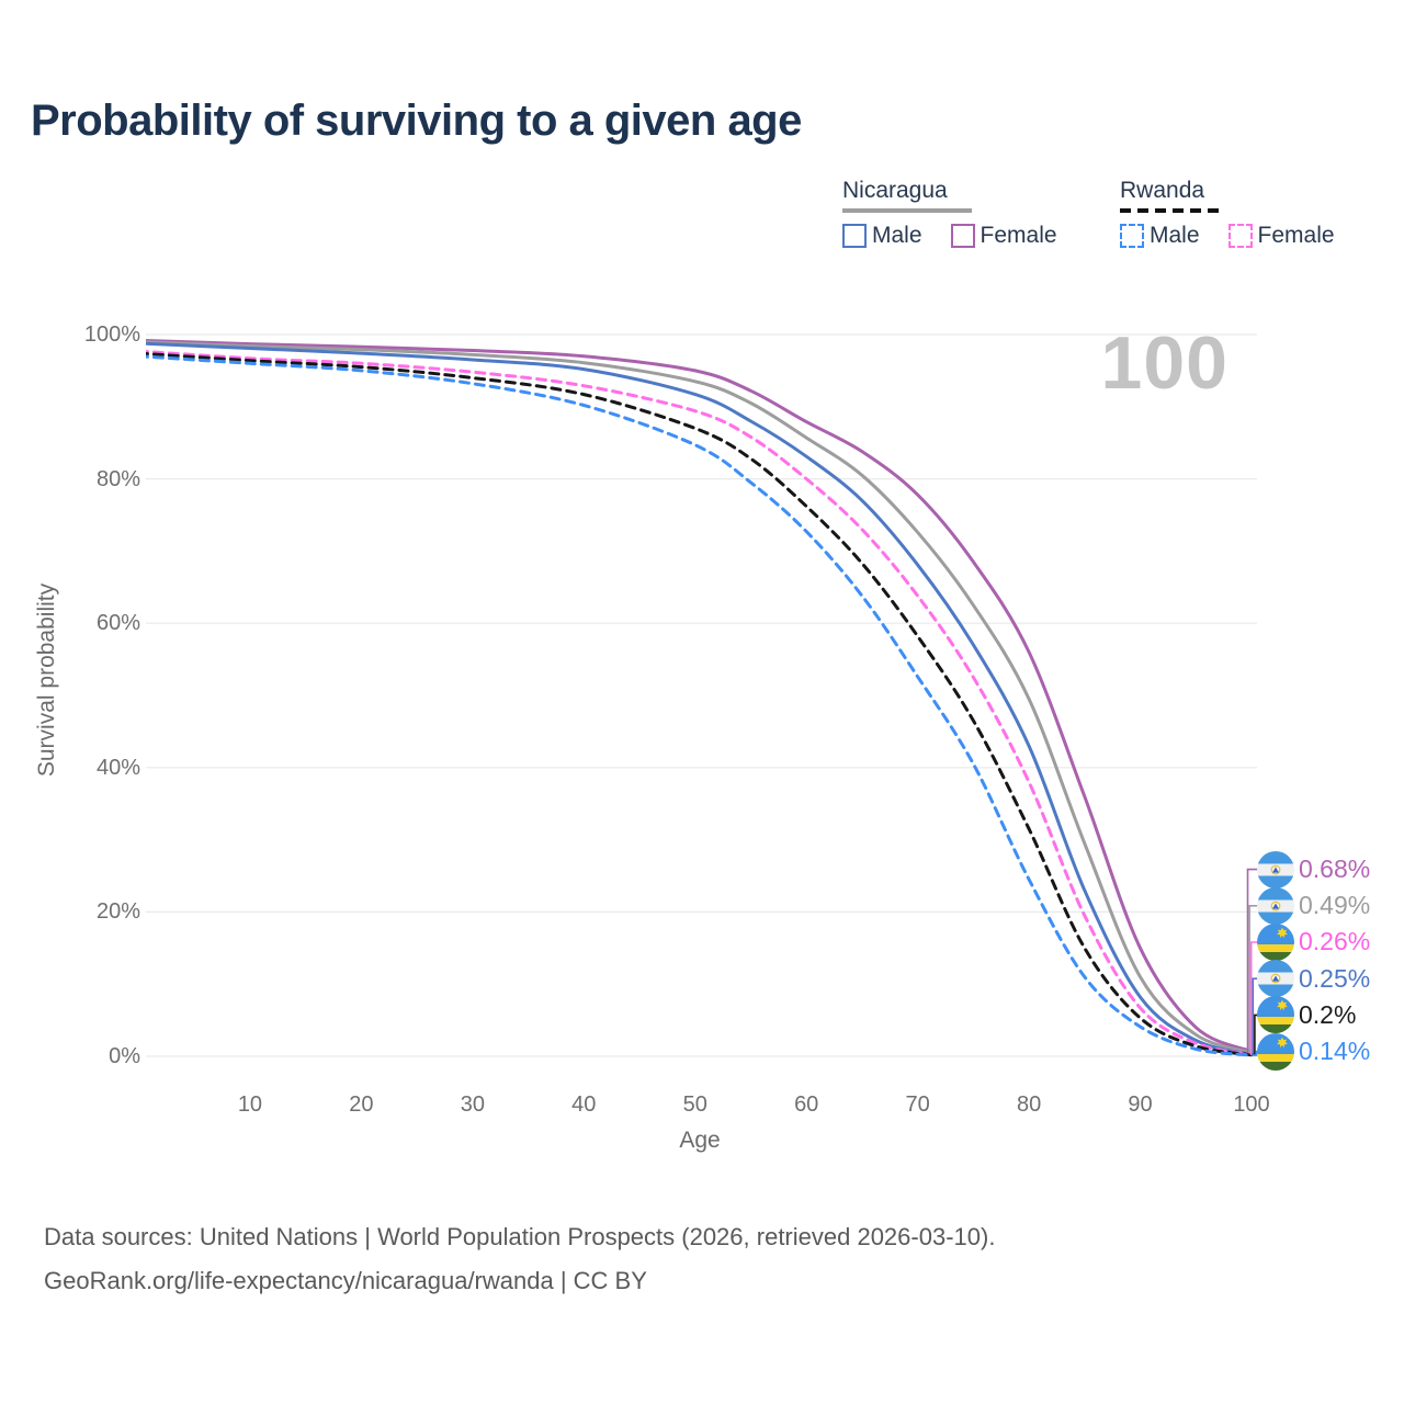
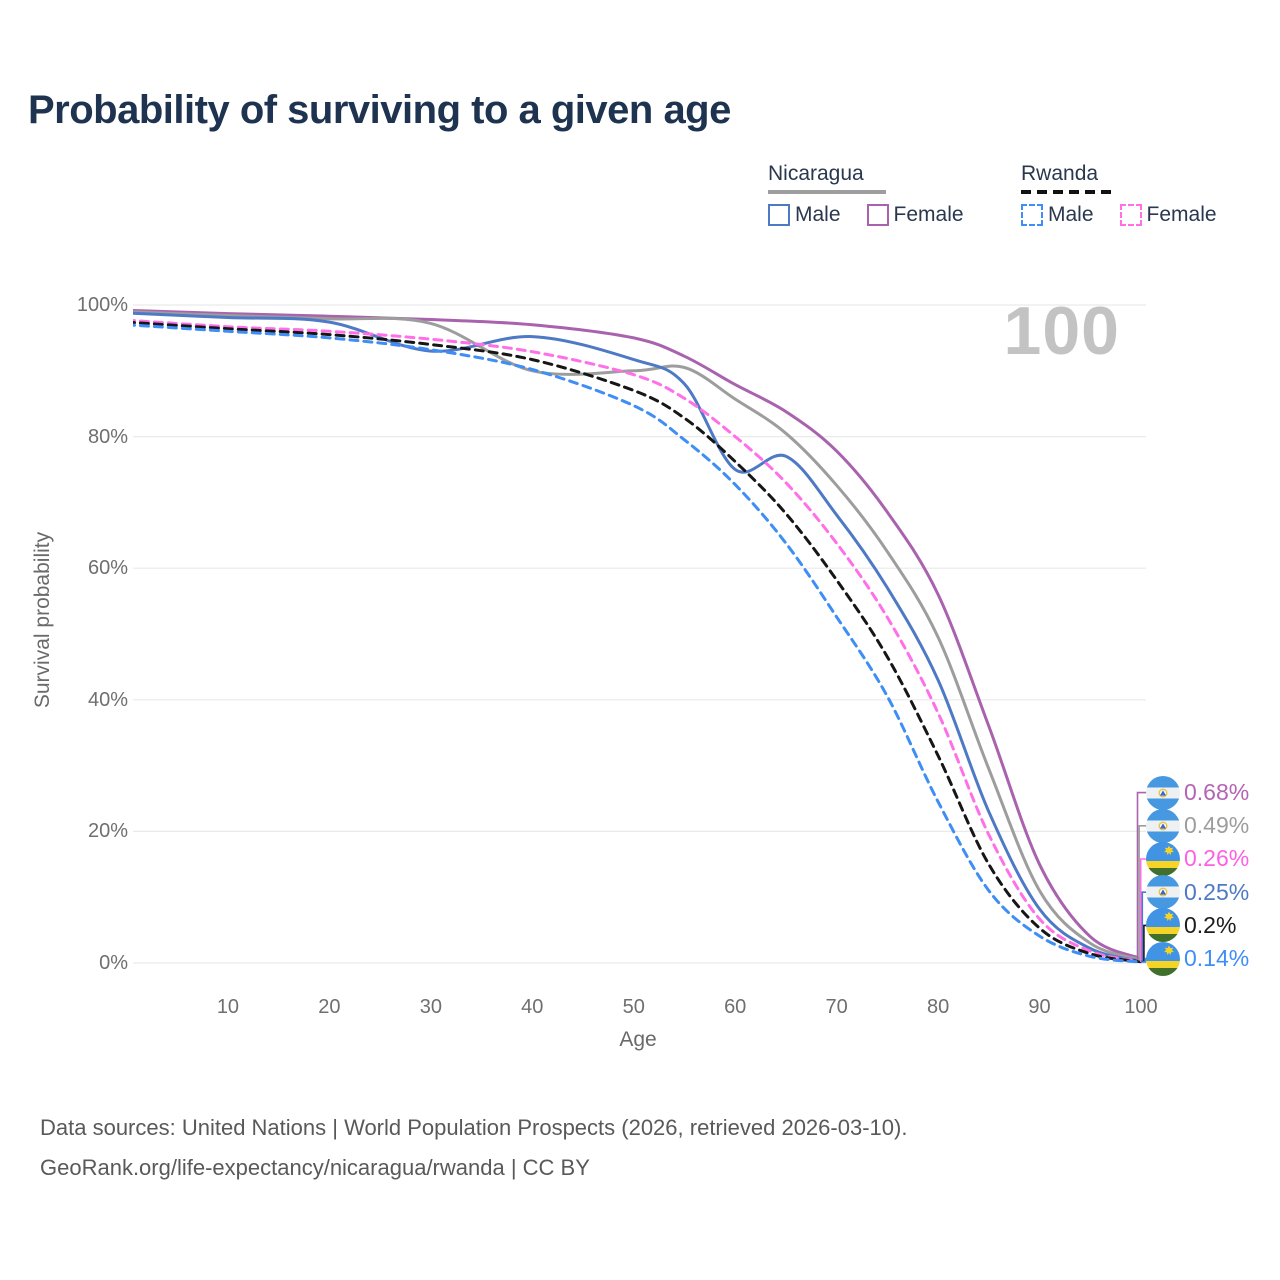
Nicaragua Male/30: 96% -> 93%
Nicaragua/40: 96% -> 90%
Nicaragua/50: 94% -> 90%
Nicaragua Male/60: 83% -> 75%
